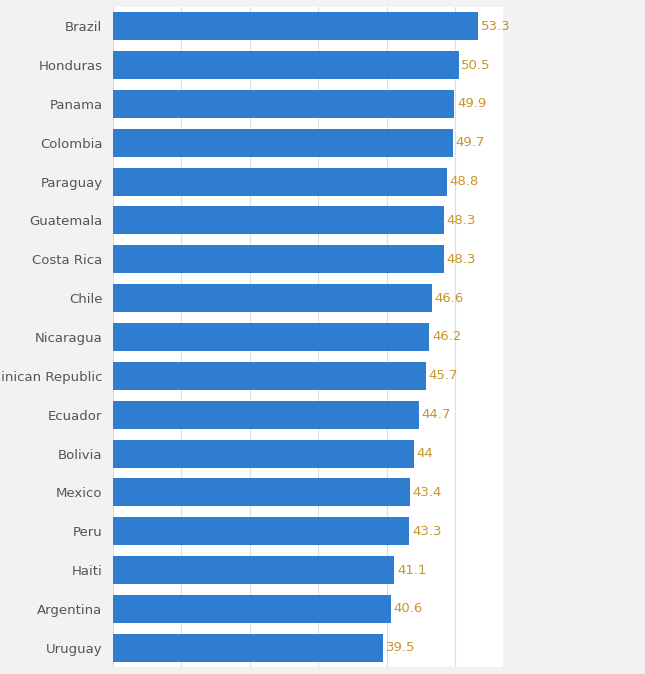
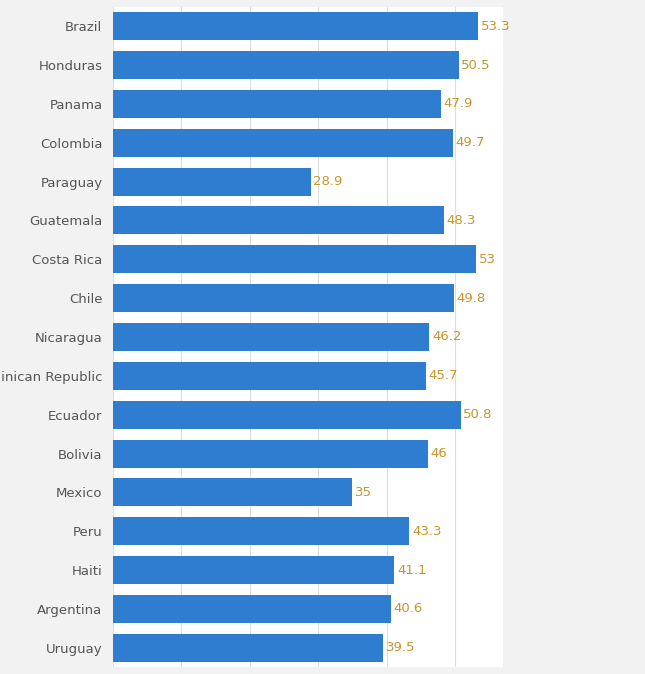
Panama: 49.9 -> 47.9
Paraguay: 48.8 -> 28.9
Costa Rica: 48.3 -> 53
Chile: 46.6 -> 49.8
Ecuador: 44.7 -> 50.8
Bolivia: 44 -> 46
Mexico: 43.4 -> 35
